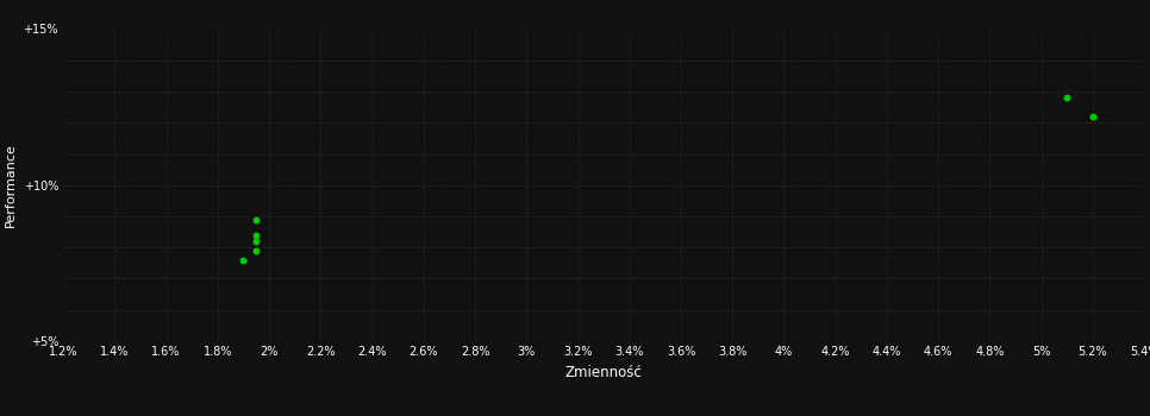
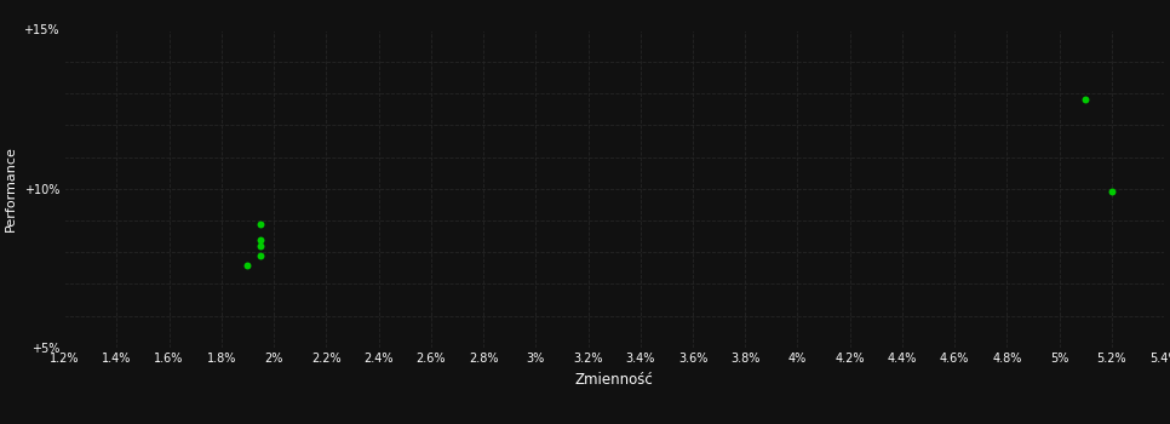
5.2%: 12.2% -> 9.9%
